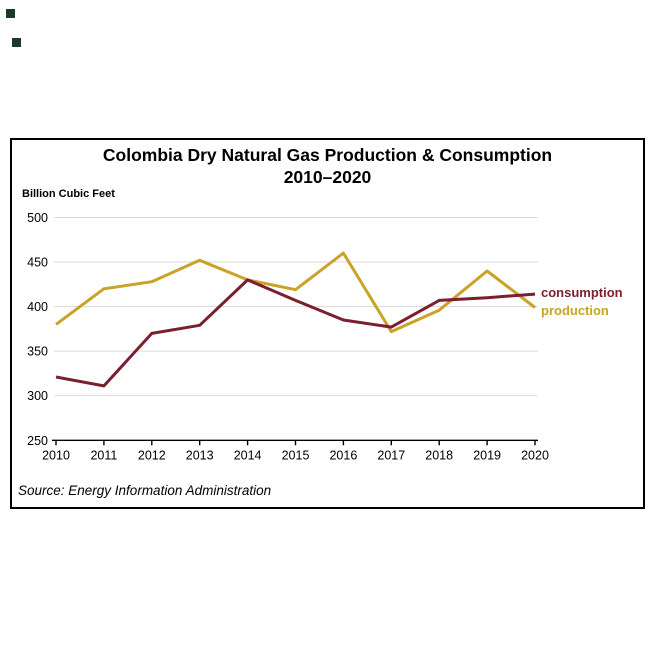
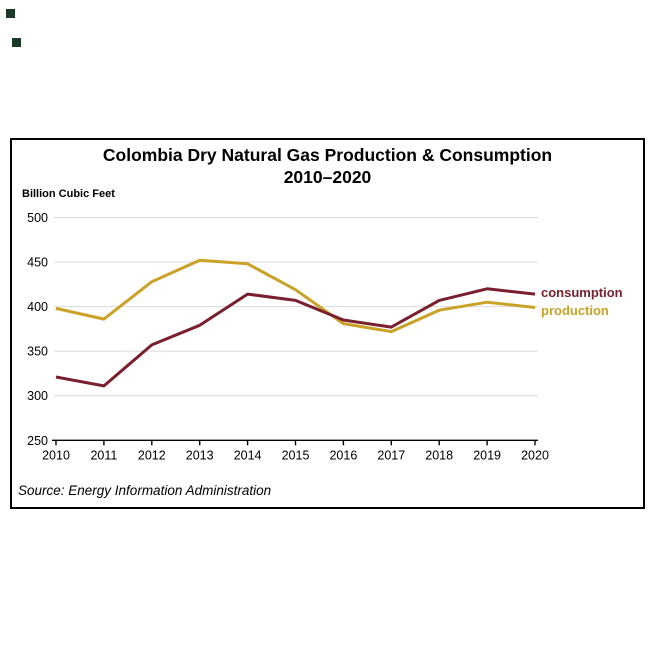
production/2010: 380 -> 400
production/2011: 420 -> 390
consumption/2012: 370 -> 360
consumption/2014: 430 -> 410
production/2014: 430 -> 450
production/2016: 460 -> 380
consumption/2019: 410 -> 420
production/2019: 440 -> 400
